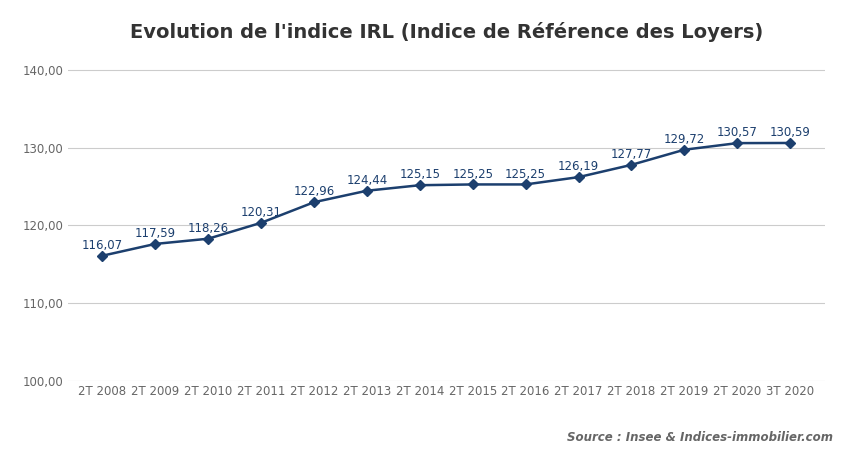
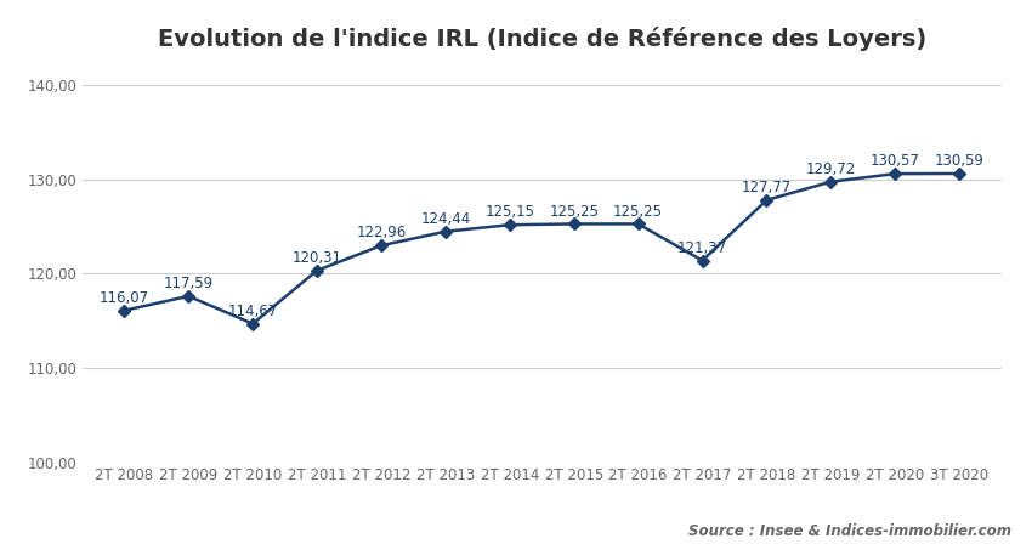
2T 2010: 118,26 -> 114,67
2T 2017: 126,19 -> 121,37
